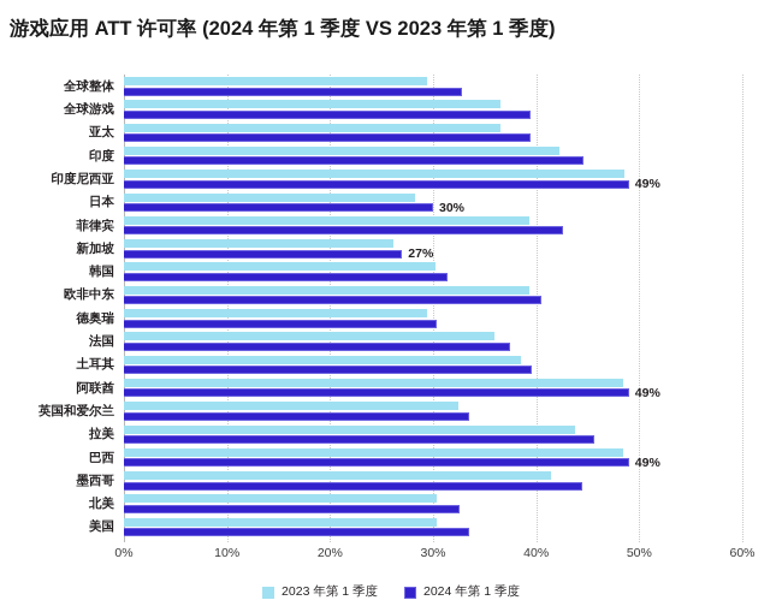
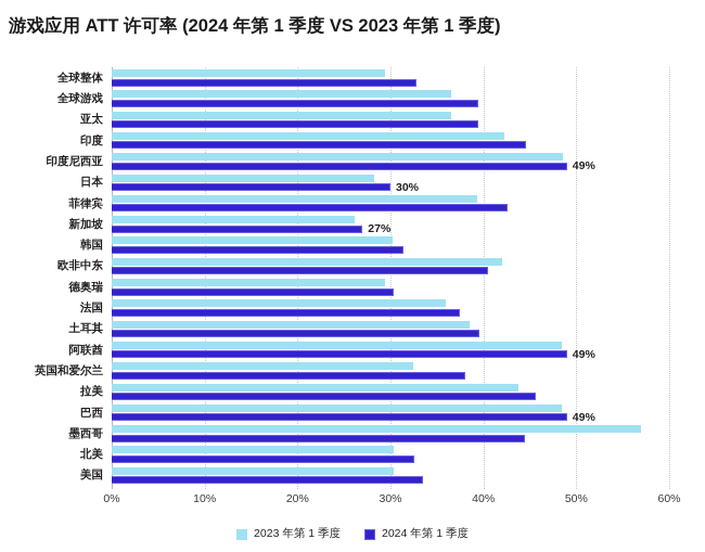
2023 年第 1 季度/欧非中东: 39% -> 42%
2024 年第 1 季度/英国和爱尔兰: 34% -> 38%
2023 年第 1 季度/墨西哥: 41% -> 57%
